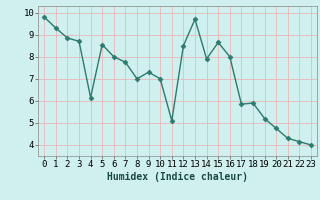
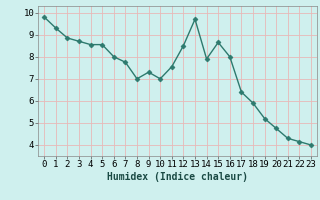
4: 6.15 -> 8.55
11: 5.10 -> 7.55
17: 5.85 -> 6.40
